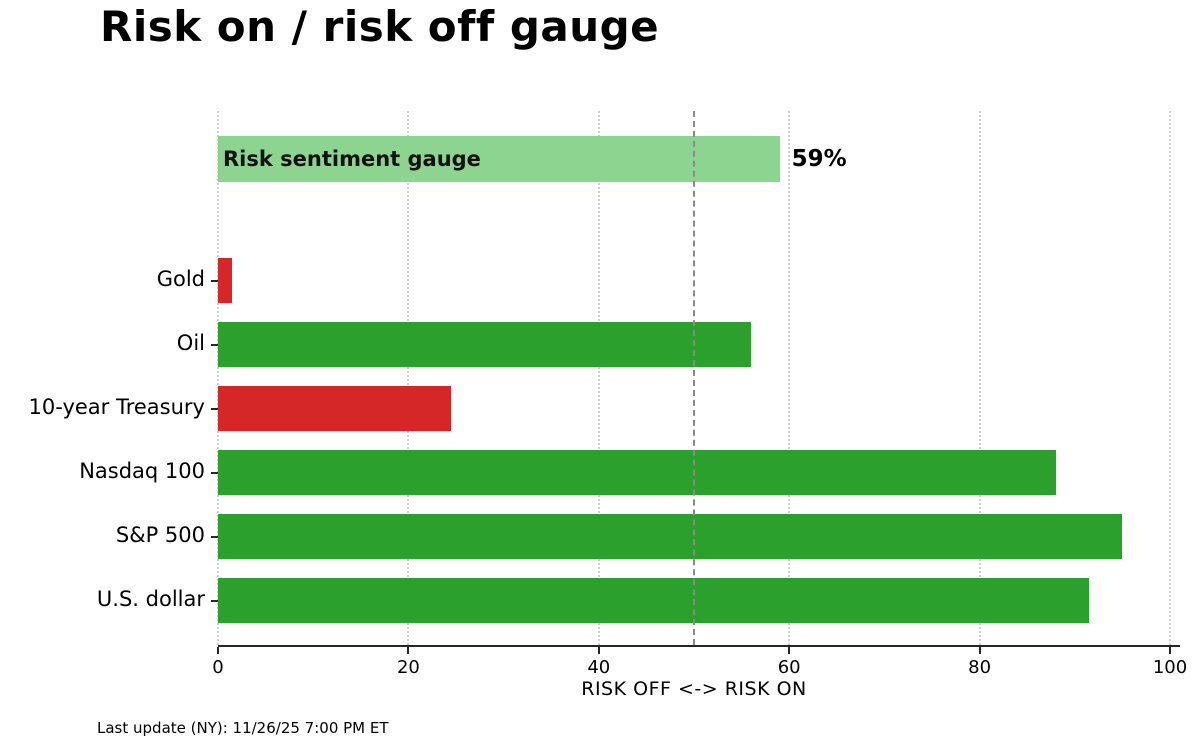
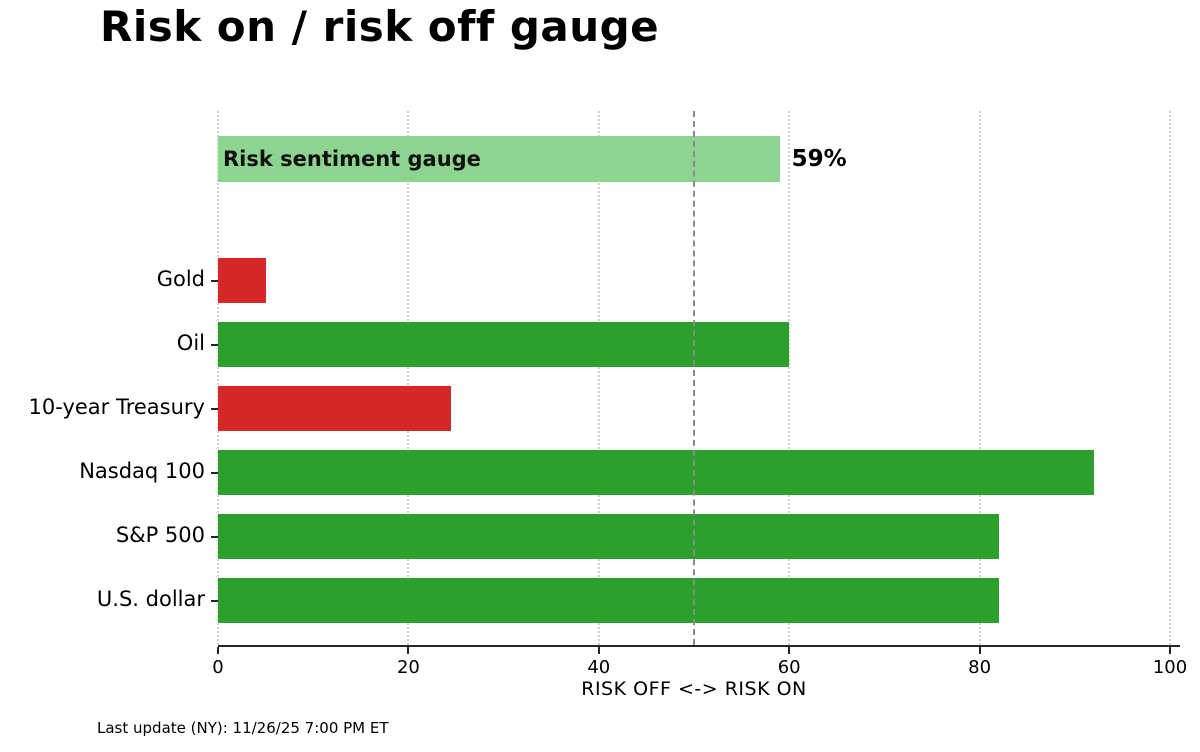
Gold: 2 -> 5
Oil: 56 -> 60
Nasdaq 100: 88 -> 92
S&P 500: 95 -> 82
U.S. dollar: 92 -> 82
